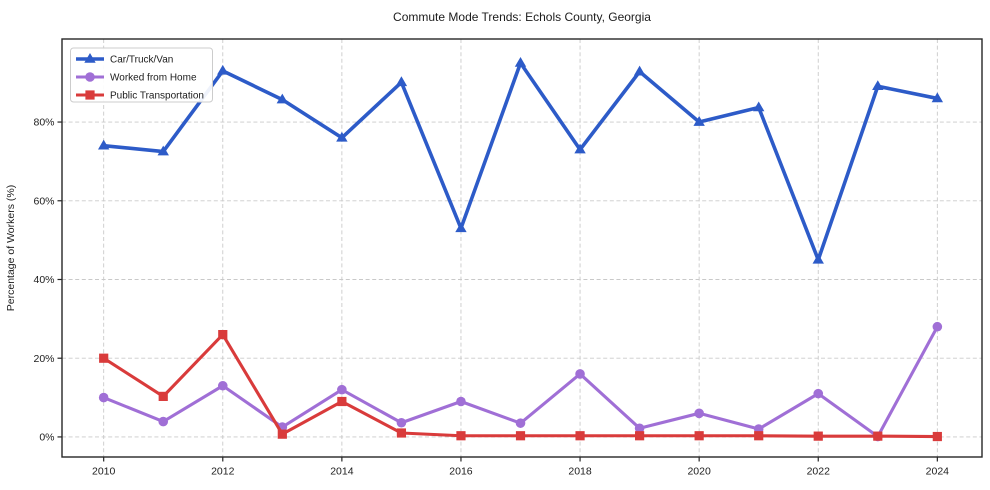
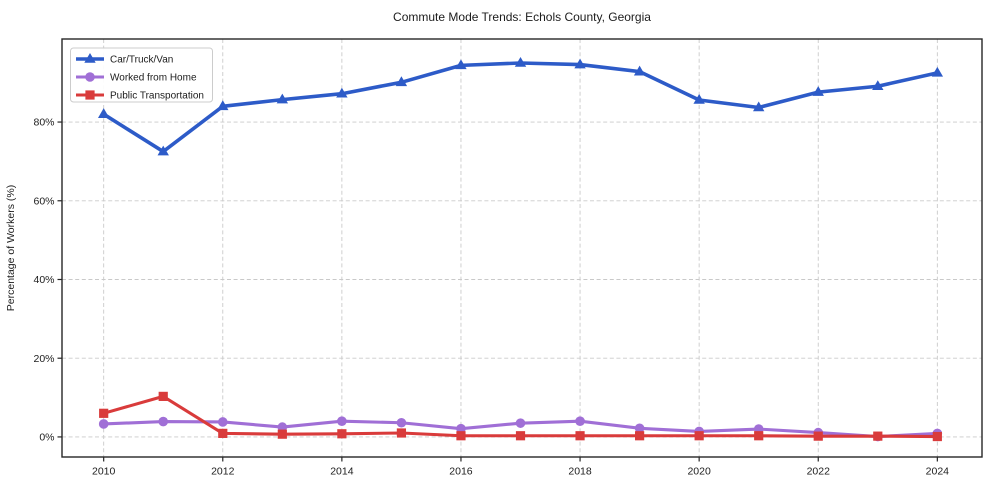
Car/Truck/Van/2010: 74% -> 82%
Worked from Home/2010: 10% -> 3%
Public Transportation/2010: 20% -> 6%
Car/Truck/Van/2012: 93% -> 84%
Worked from Home/2012: 13% -> 4%
Public Transportation/2012: 26% -> 1%
Car/Truck/Van/2014: 76% -> 87%
Worked from Home/2014: 12% -> 4%
Public Transportation/2014: 9% -> 1%
Car/Truck/Van/2016: 53% -> 94%
Worked from Home/2016: 9% -> 2%
Car/Truck/Van/2018: 73% -> 95%
Worked from Home/2018: 16% -> 4%
Car/Truck/Van/2020: 80% -> 86%
Worked from Home/2020: 6% -> 1%
Car/Truck/Van/2022: 45% -> 88%
Worked from Home/2022: 11% -> 1%
Car/Truck/Van/2024: 86% -> 92%
Worked from Home/2024: 28% -> 1%
